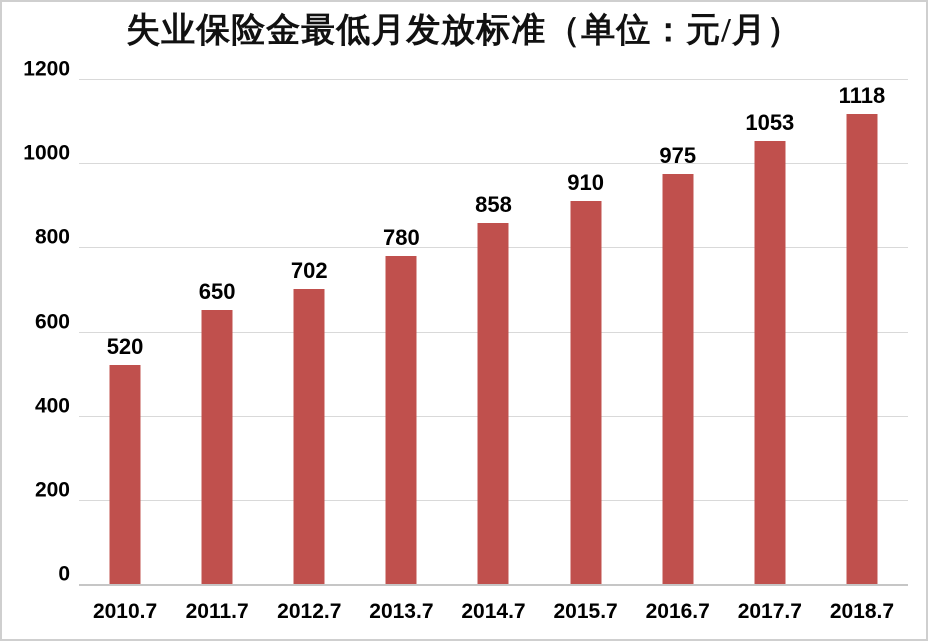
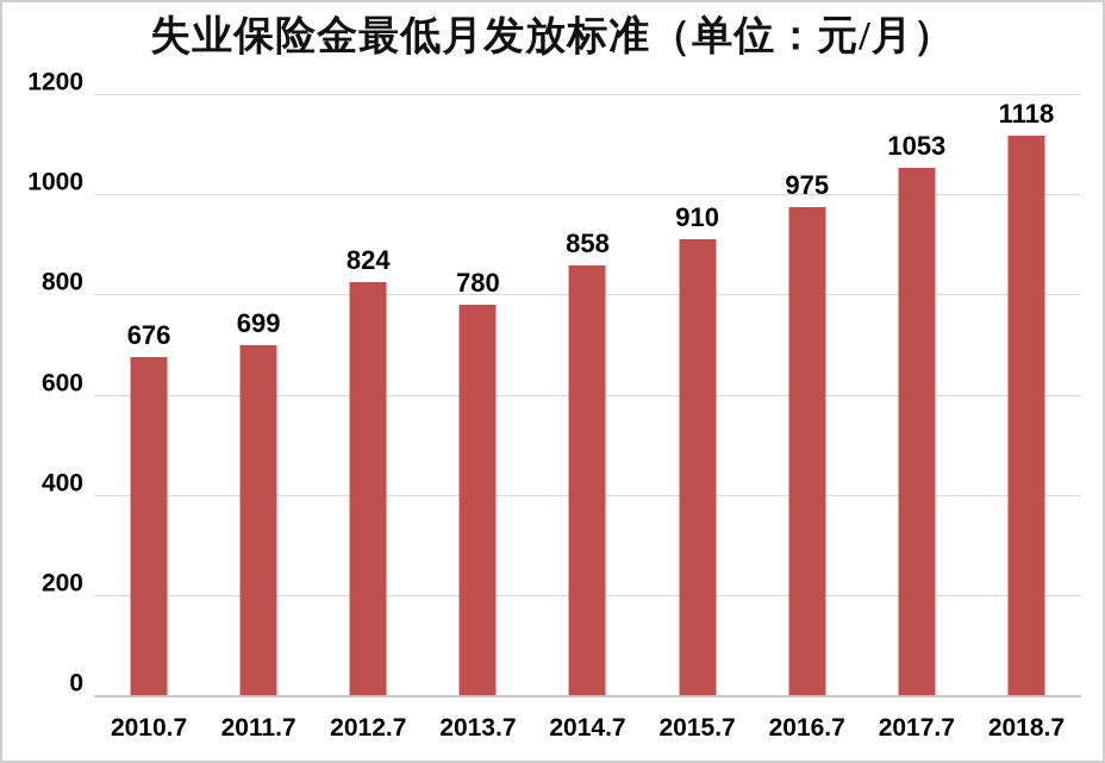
2010.7: 520 -> 676
2011.7: 650 -> 699
2012.7: 702 -> 824
